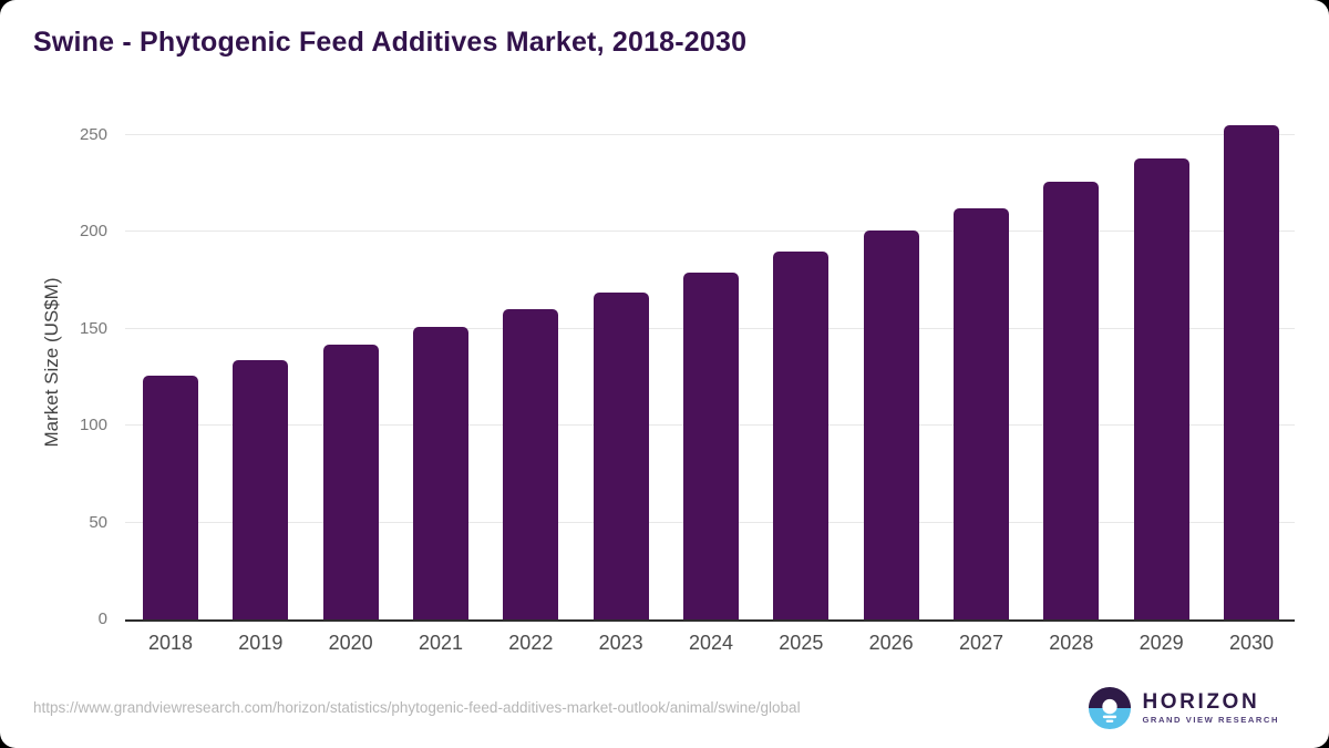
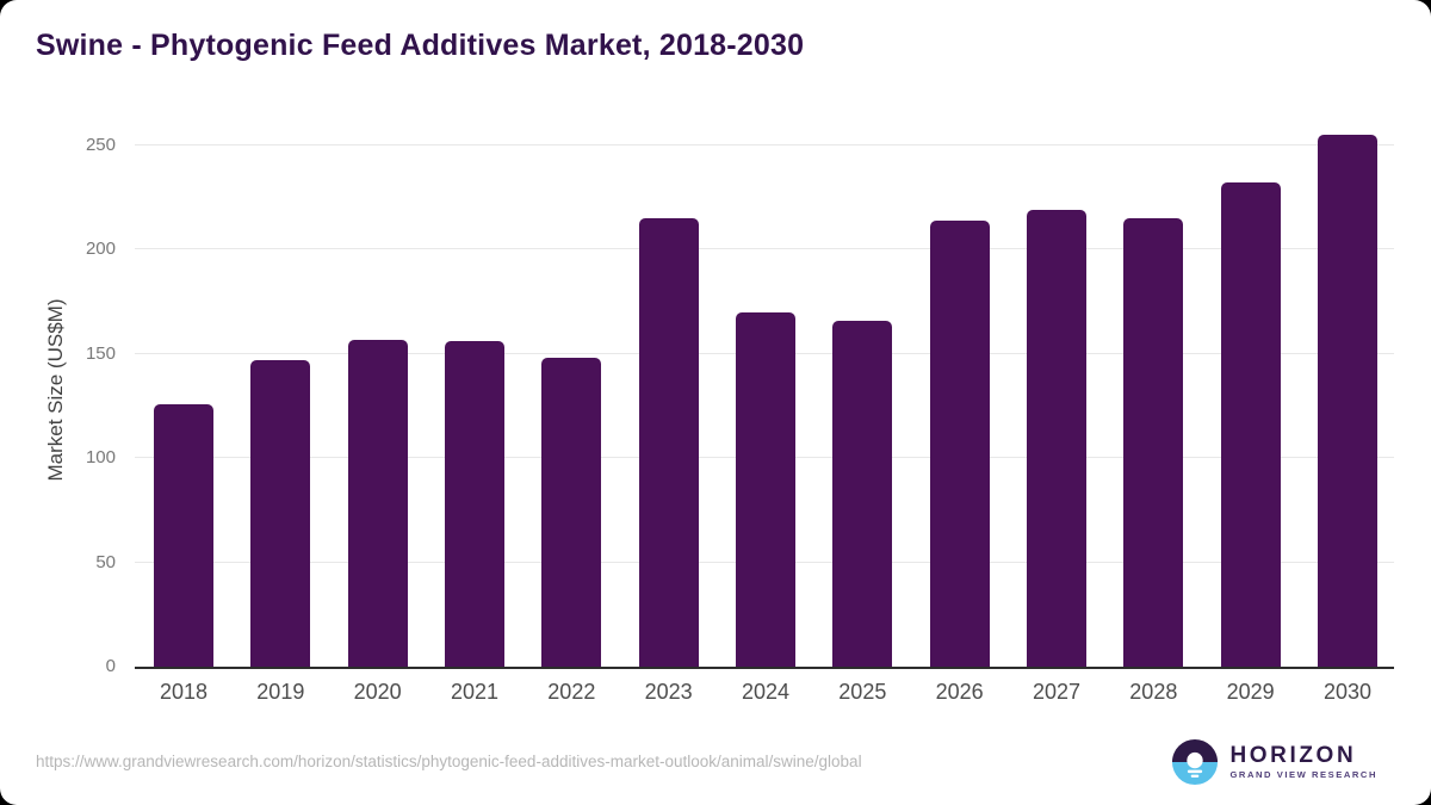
2019: 134 -> 147
2020: 142 -> 157
2021: 151 -> 156
2022: 160 -> 148
2023: 169 -> 215
2024: 179 -> 170
2025: 190 -> 166
2026: 201 -> 214
2027: 212 -> 219
2028: 226 -> 215
2029: 238 -> 232
